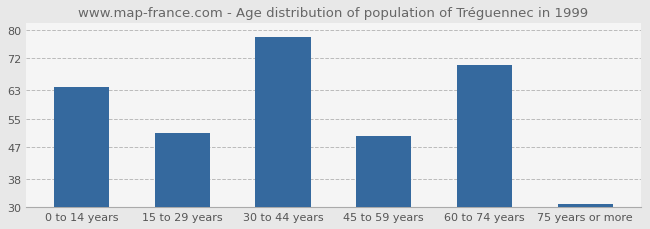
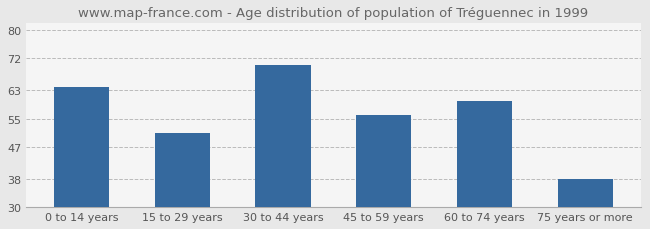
30 to 44 years: 78 -> 70
45 to 59 years: 50 -> 56
60 to 74 years: 70 -> 60
75 years or more: 31 -> 38
